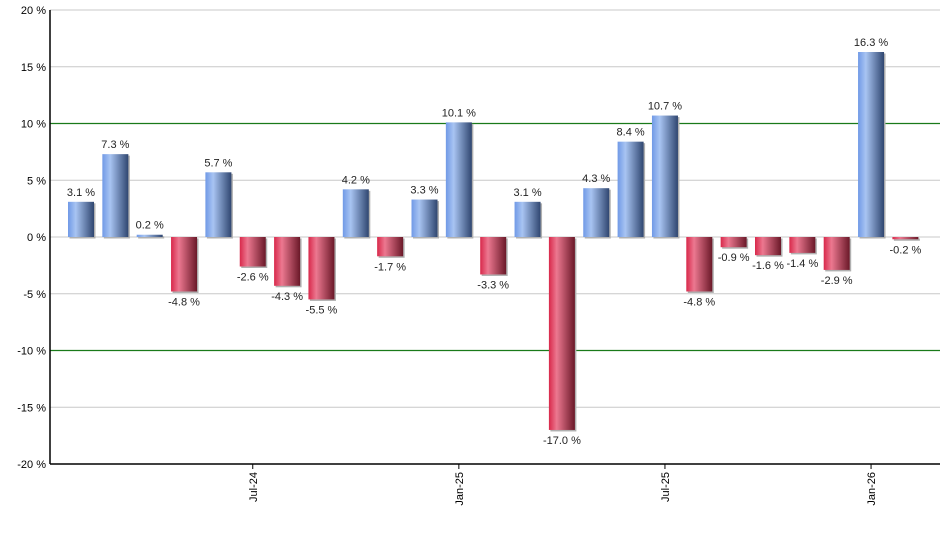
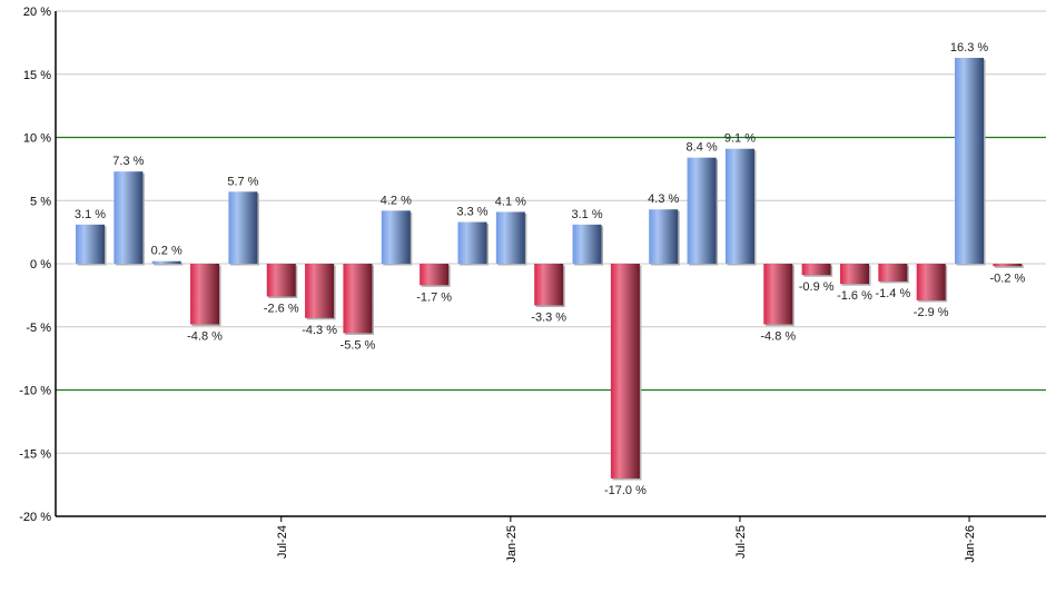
Jan-25: 10.1 -> 4.1
Jul-25: 10.7 -> 9.1
